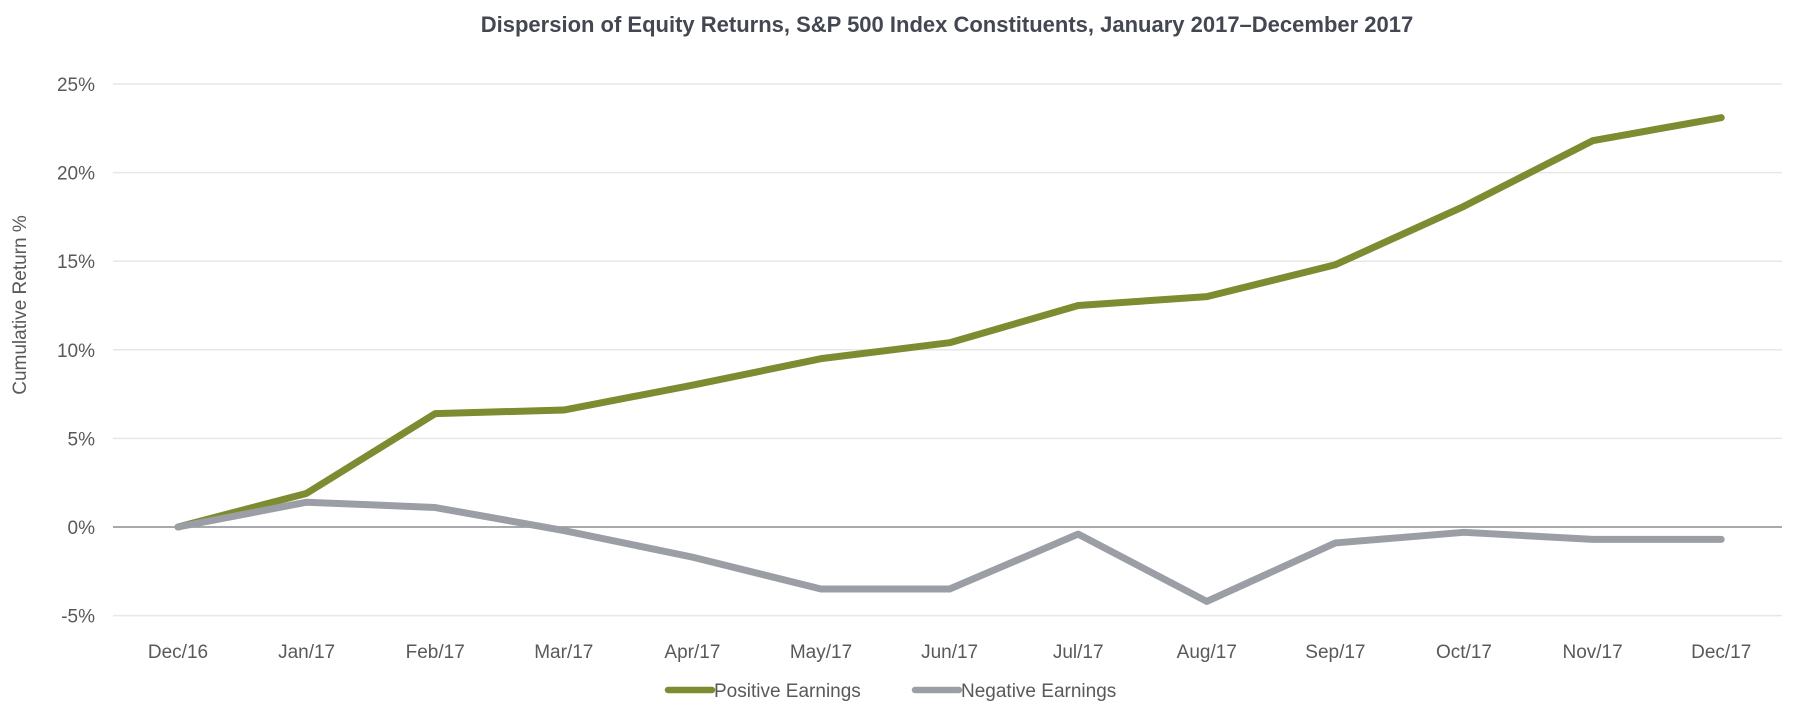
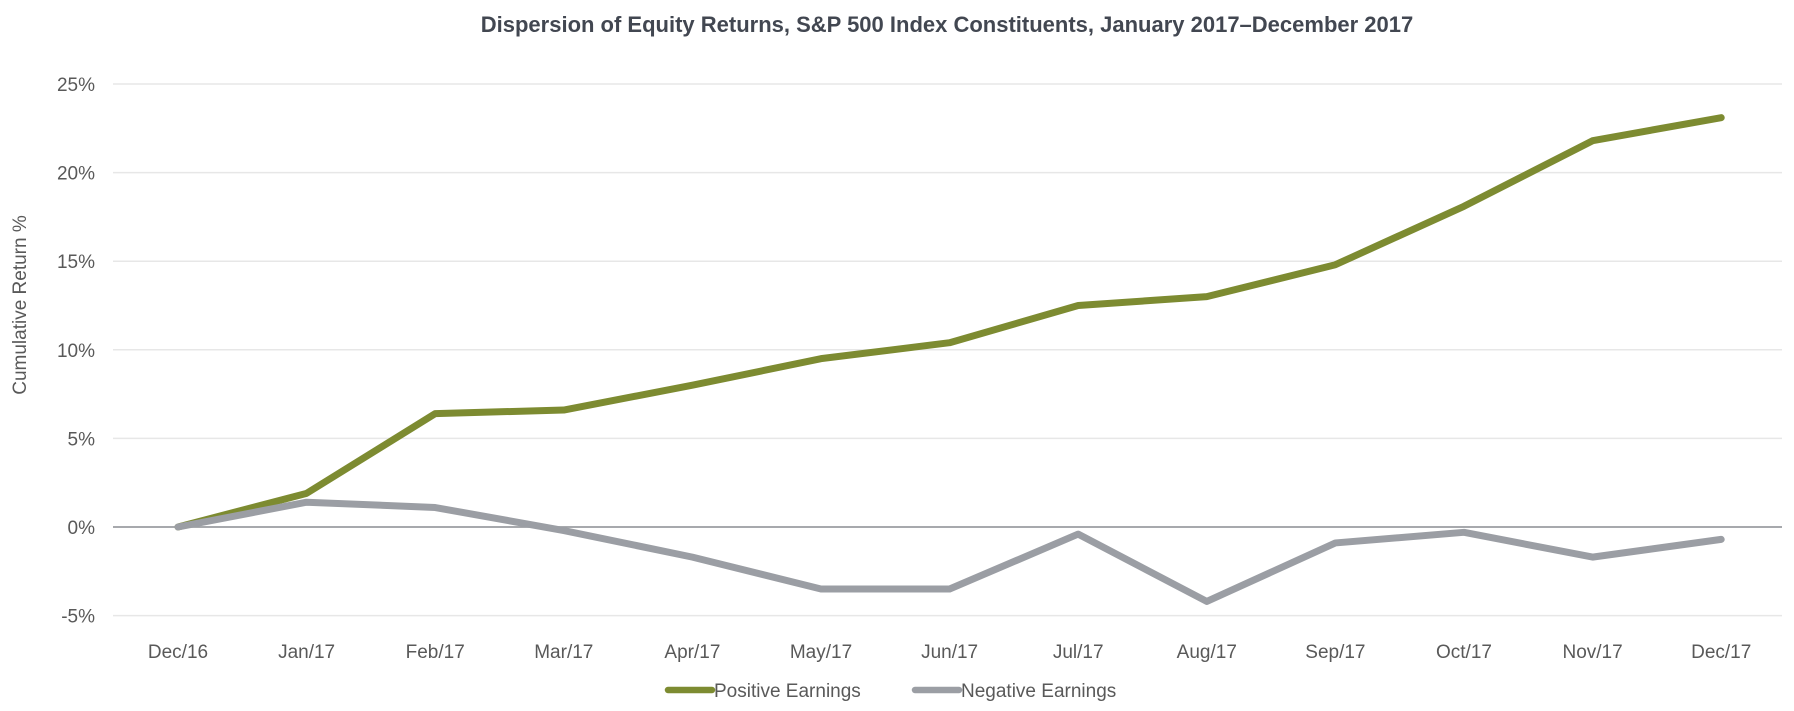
Negative Earnings/Nov/17: -0.7% -> -1.7%
